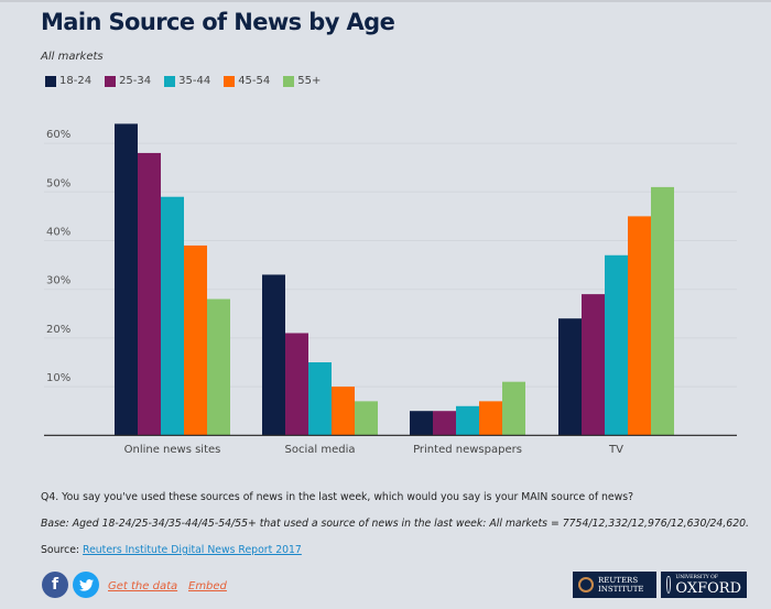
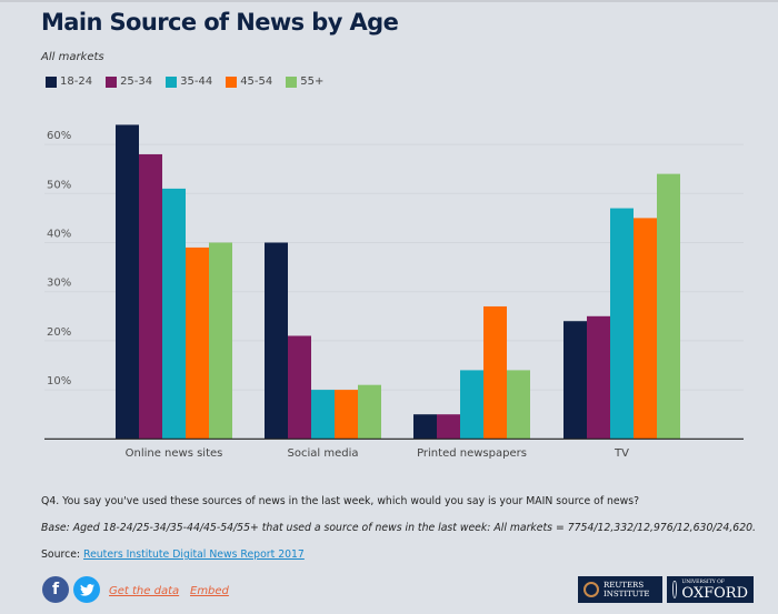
35-44/Online news sites: 49% -> 51%
55+/Online news sites: 28% -> 40%
18-24/Social media: 33% -> 40%
35-44/Social media: 15% -> 10%
55+/Social media: 7% -> 11%
35-44/Printed newspapers: 6% -> 14%
45-54/Printed newspapers: 7% -> 27%
55+/Printed newspapers: 11% -> 14%
25-34/TV: 29% -> 25%
35-44/TV: 37% -> 47%
55+/TV: 51% -> 54%
